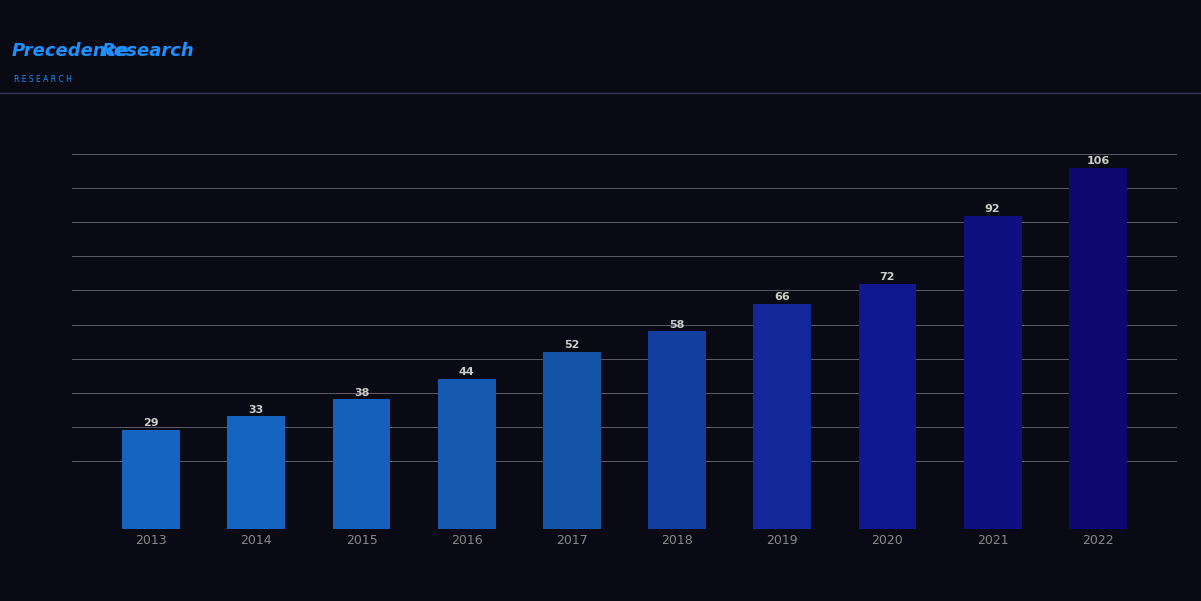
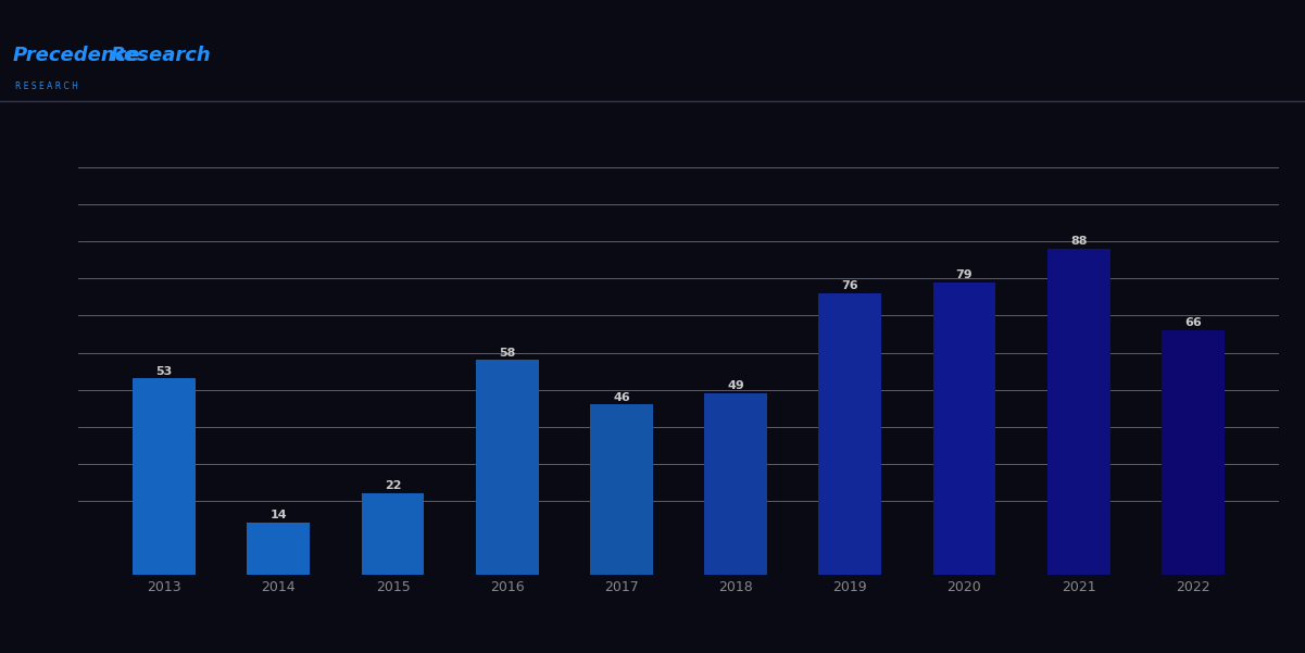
2013: 29 -> 53
2014: 33 -> 14
2015: 38 -> 22
2016: 44 -> 58
2017: 52 -> 46
2018: 58 -> 49
2019: 66 -> 76
2020: 72 -> 79
2021: 92 -> 88
2022: 106 -> 66
